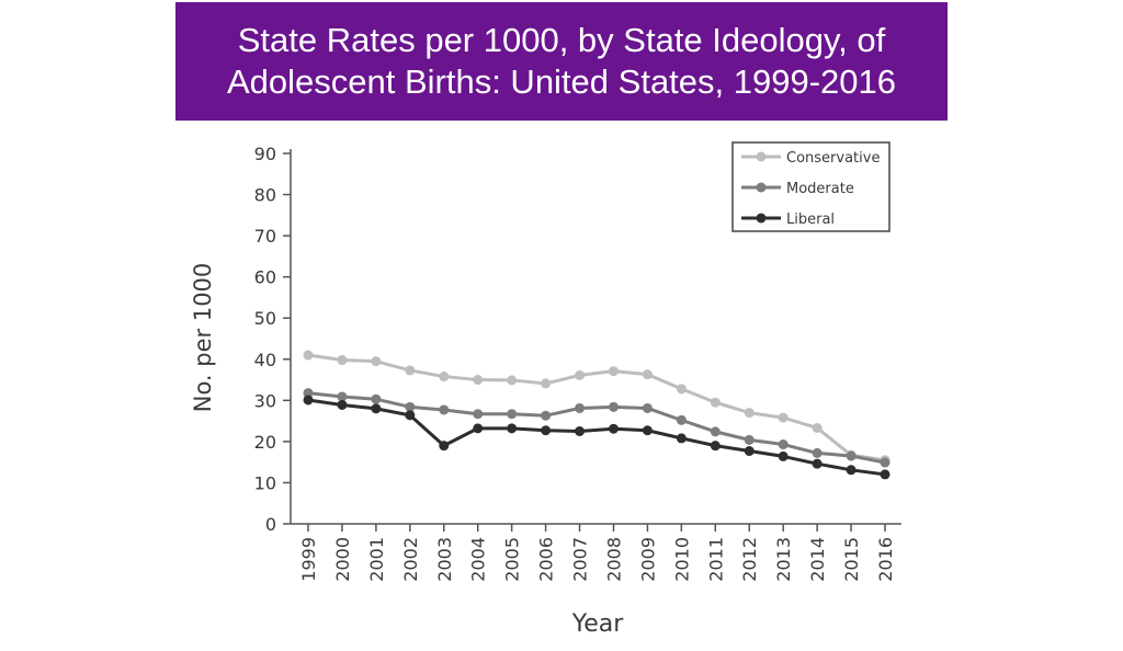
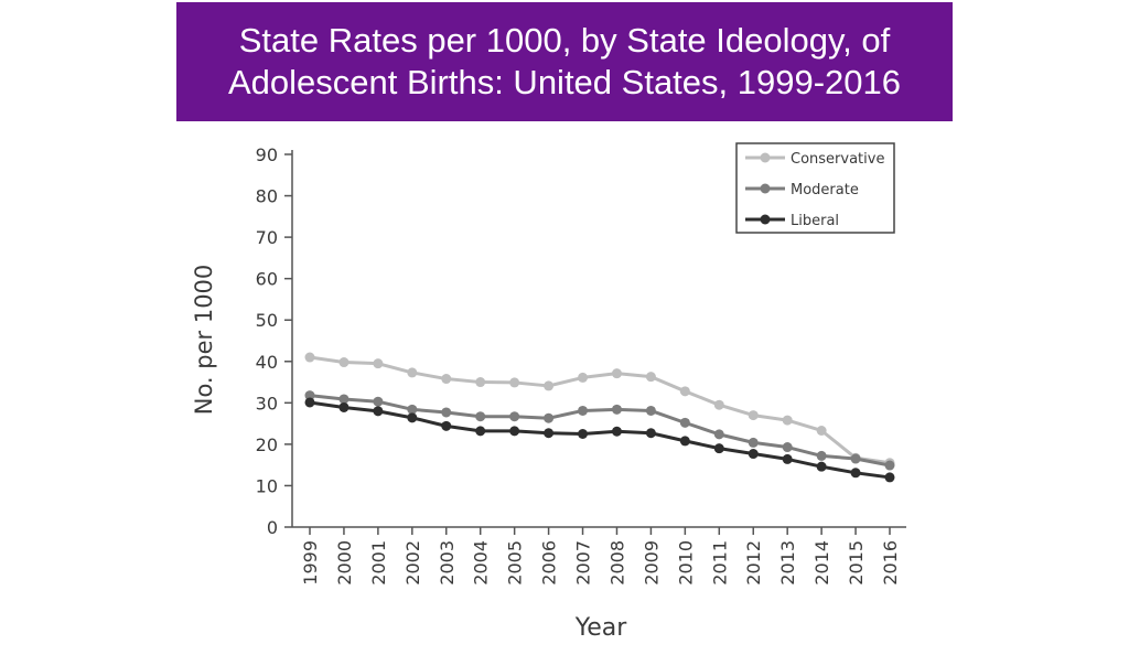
Liberal/2003: 19 -> 24
